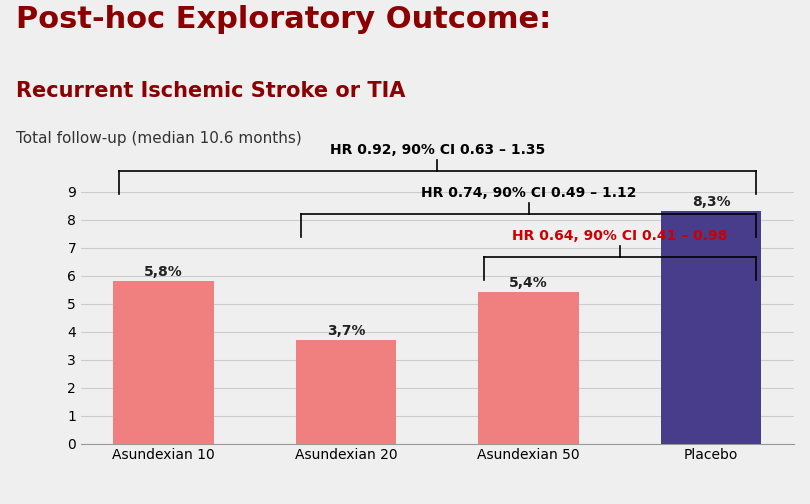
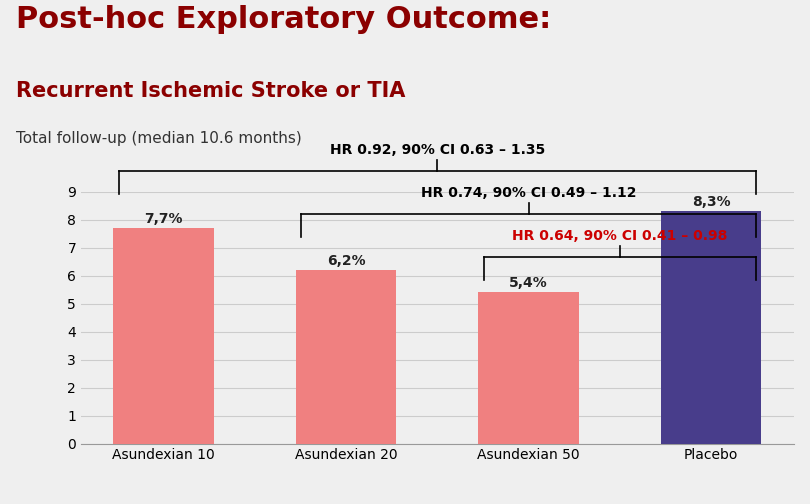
Asundexian 10: 5,8% -> 7,7%
Asundexian 20: 3,7% -> 6,2%
